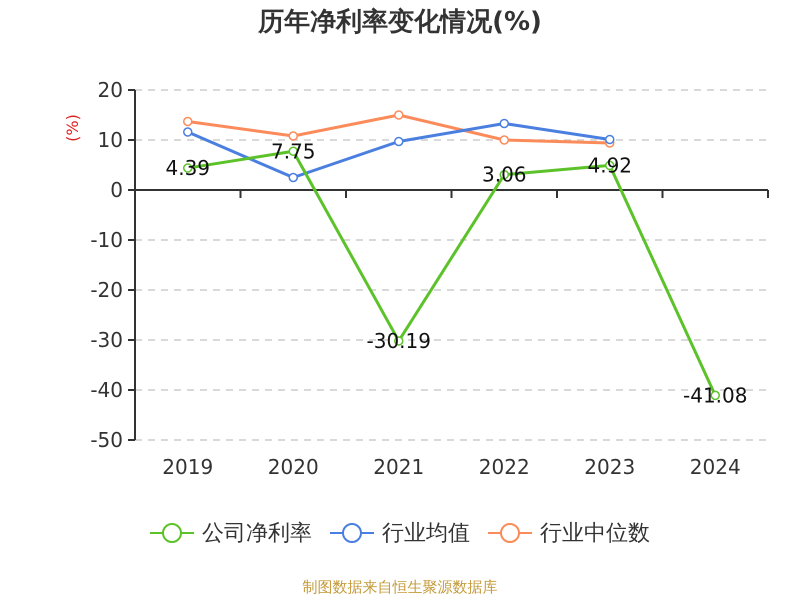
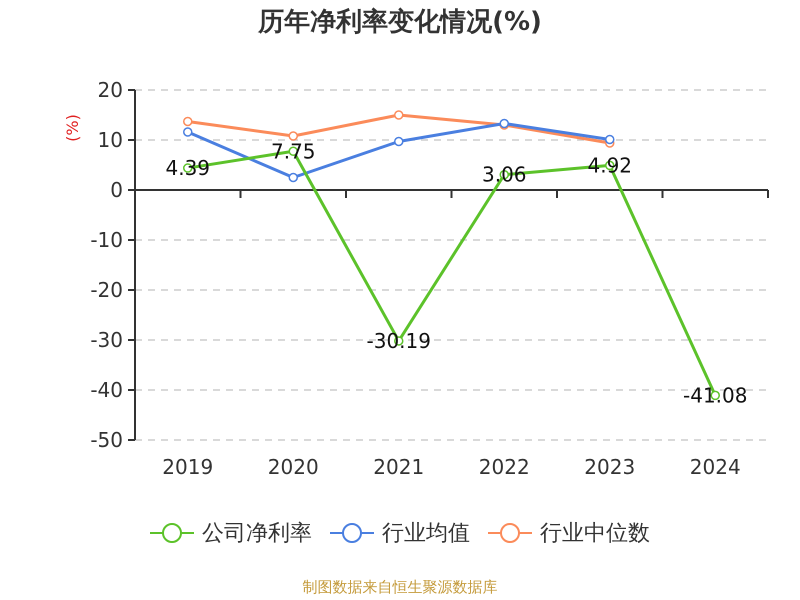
行业中位数/2022: 10 -> 13
